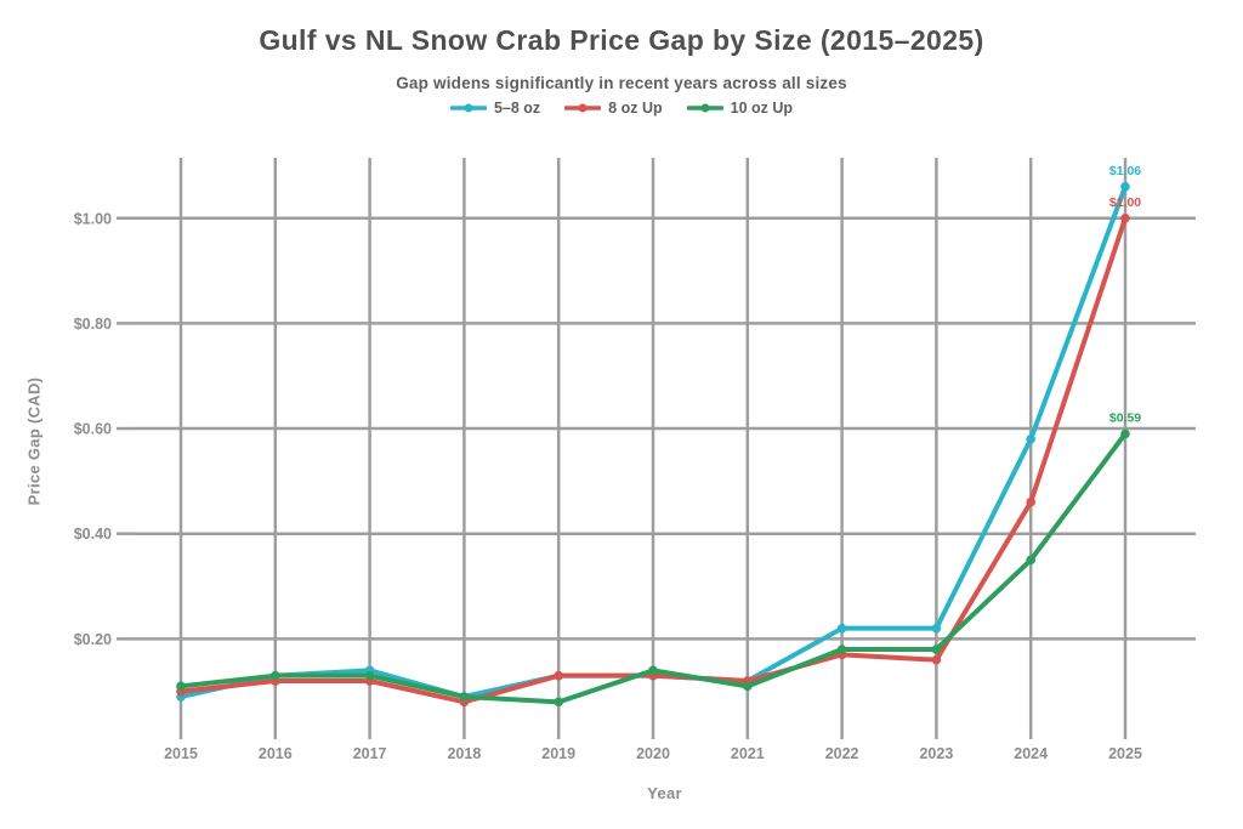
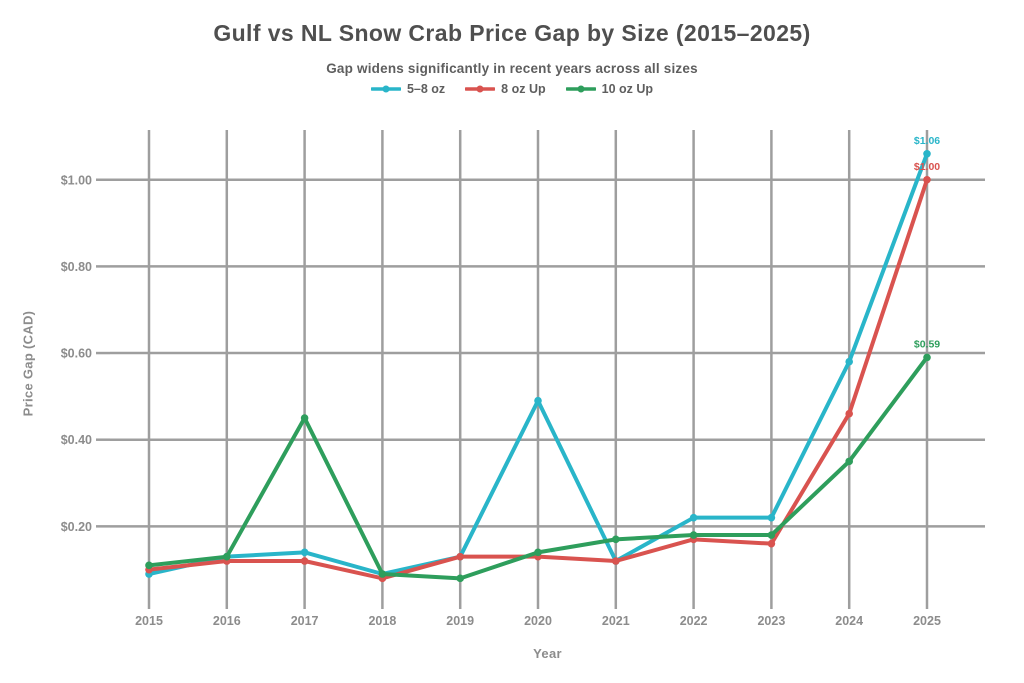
10 oz Up/2017: $0.13 -> $0.45
5–8 oz/2020: $0.13 -> $0.49
10 oz Up/2021: $0.11 -> $0.17
